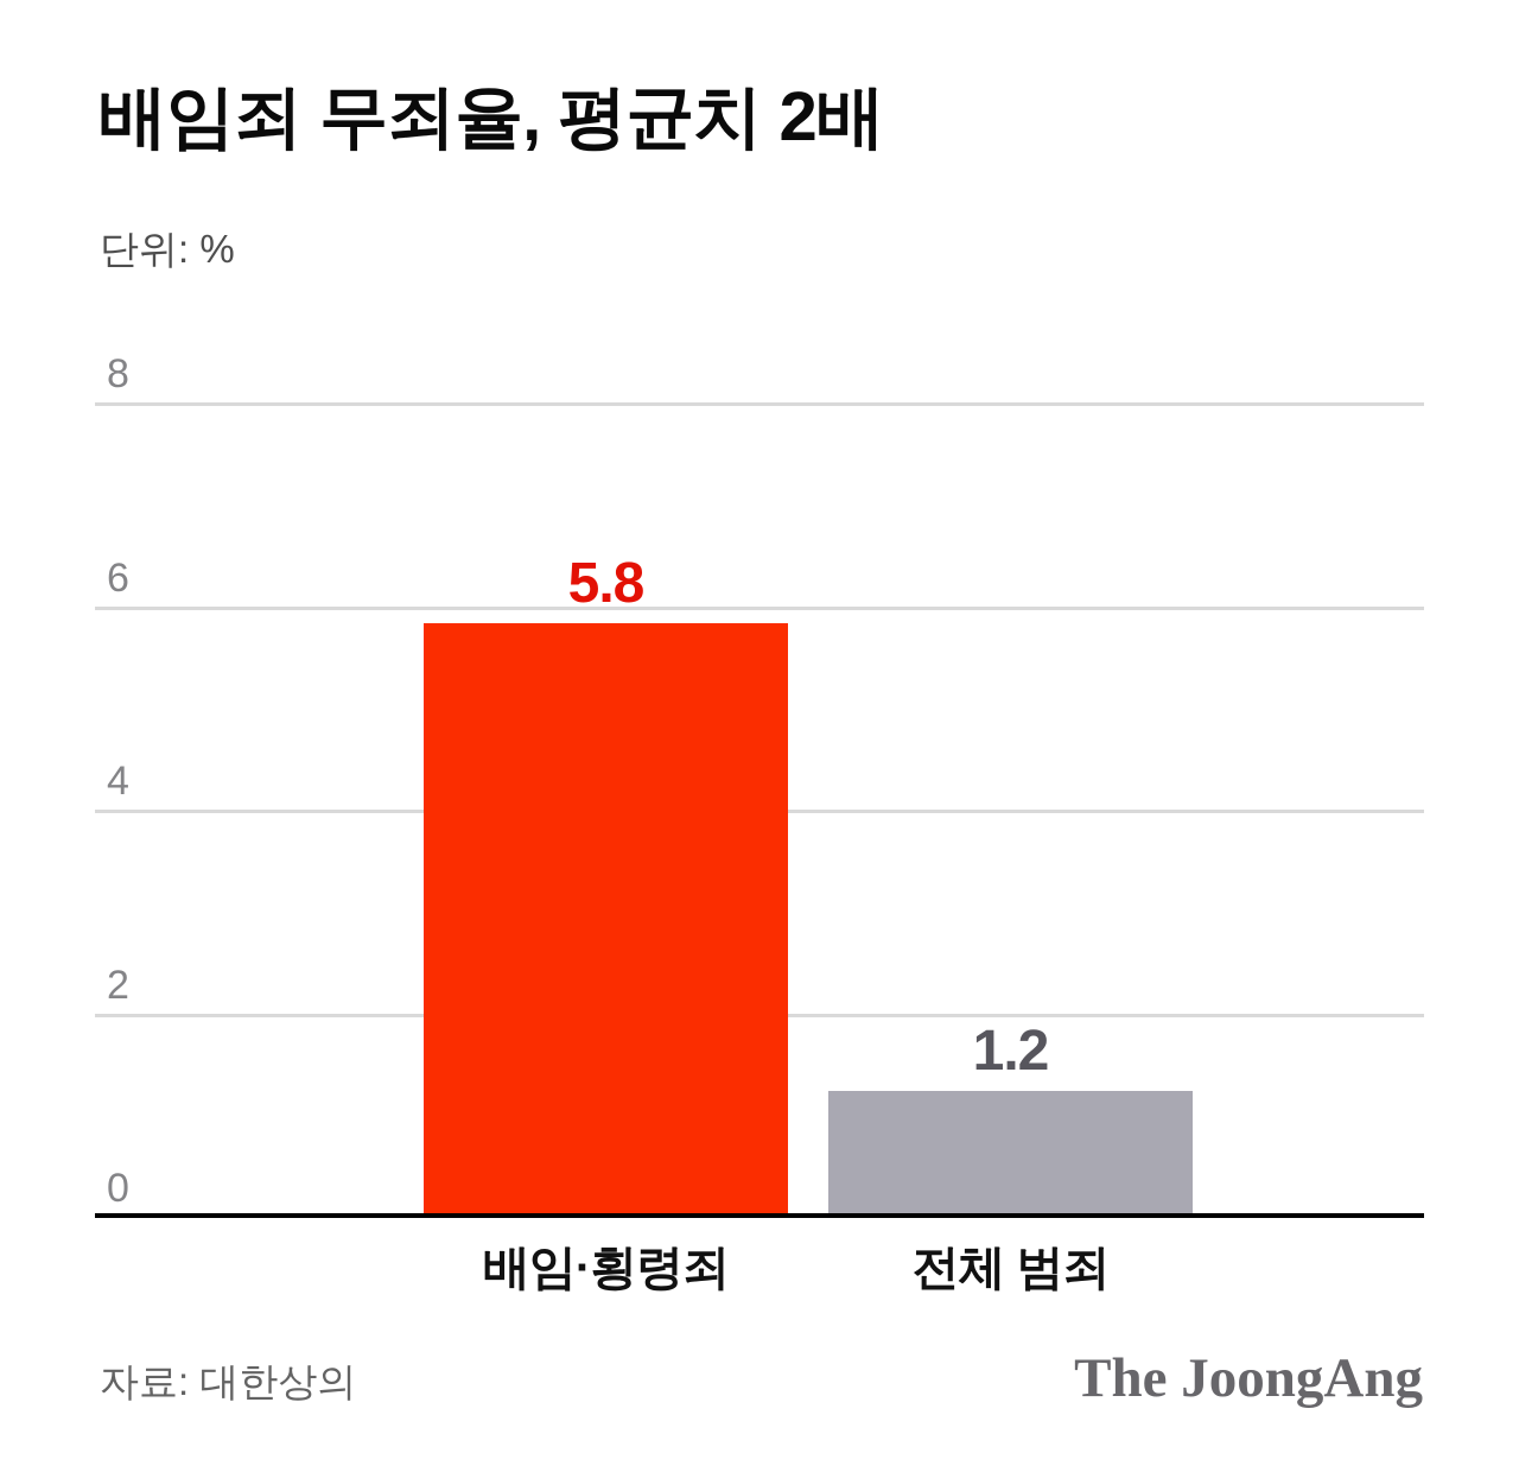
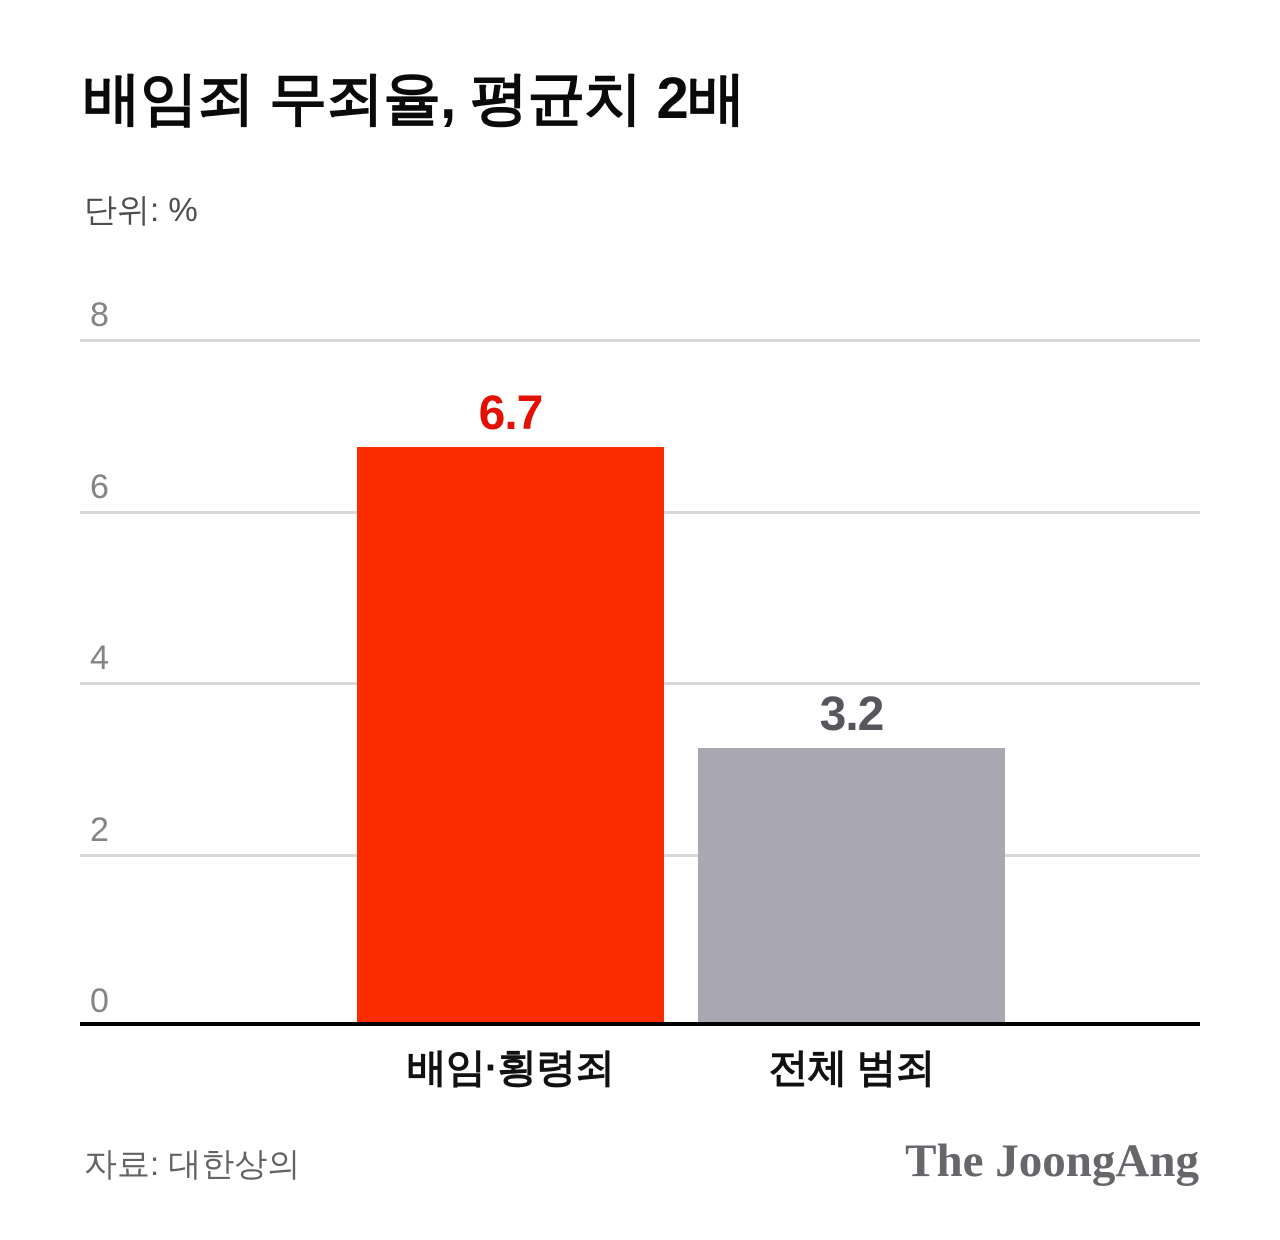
배임·횡령죄: 5.8 -> 6.7
전체 범죄: 1.2 -> 3.2
